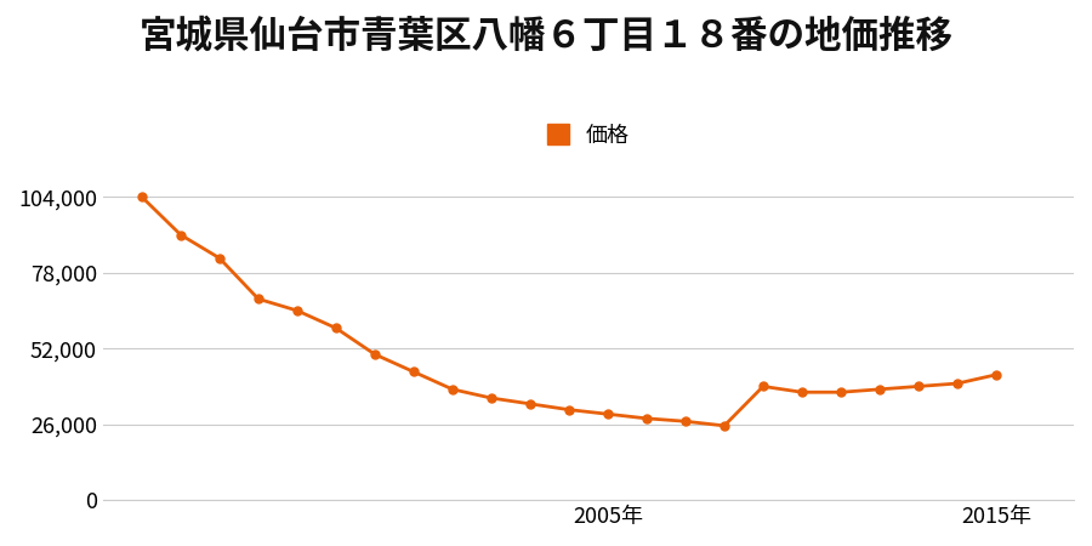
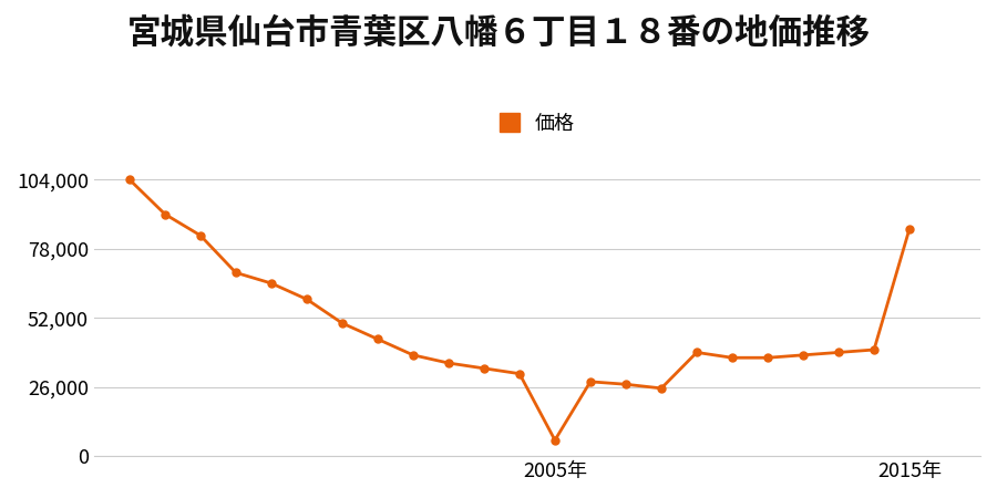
2005年: 29,500 -> 6,000
2015年: 43,000 -> 85,500
